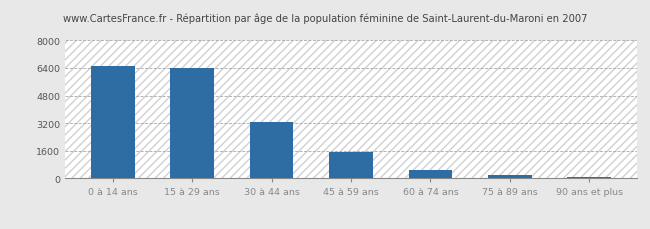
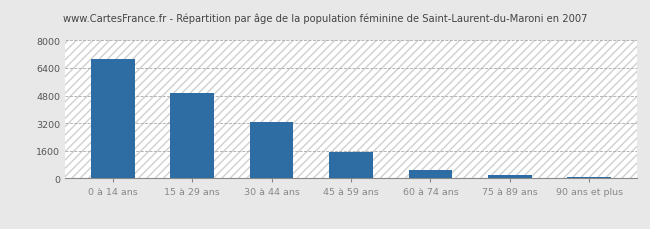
0 à 14 ans: 6500 -> 6900
15 à 29 ans: 6400 -> 5000
